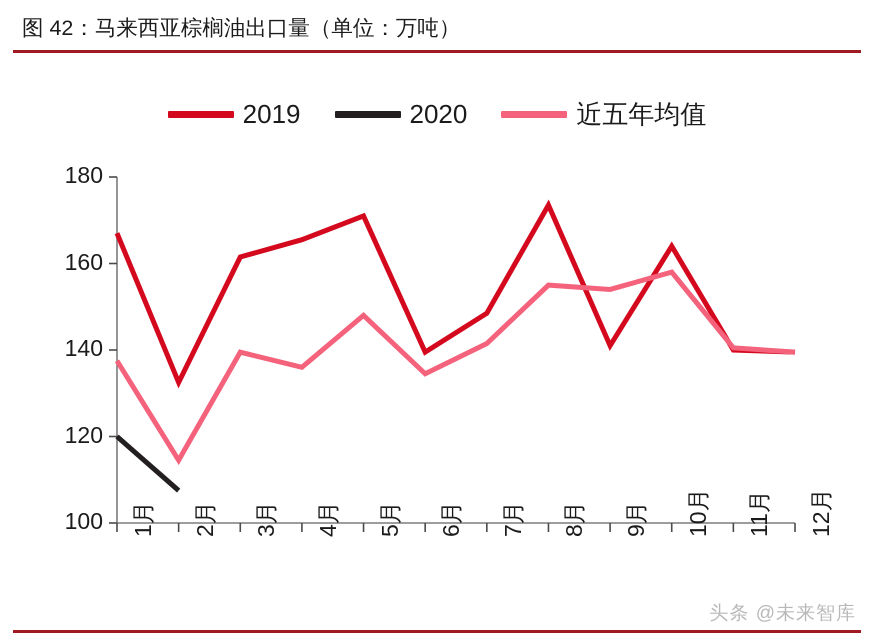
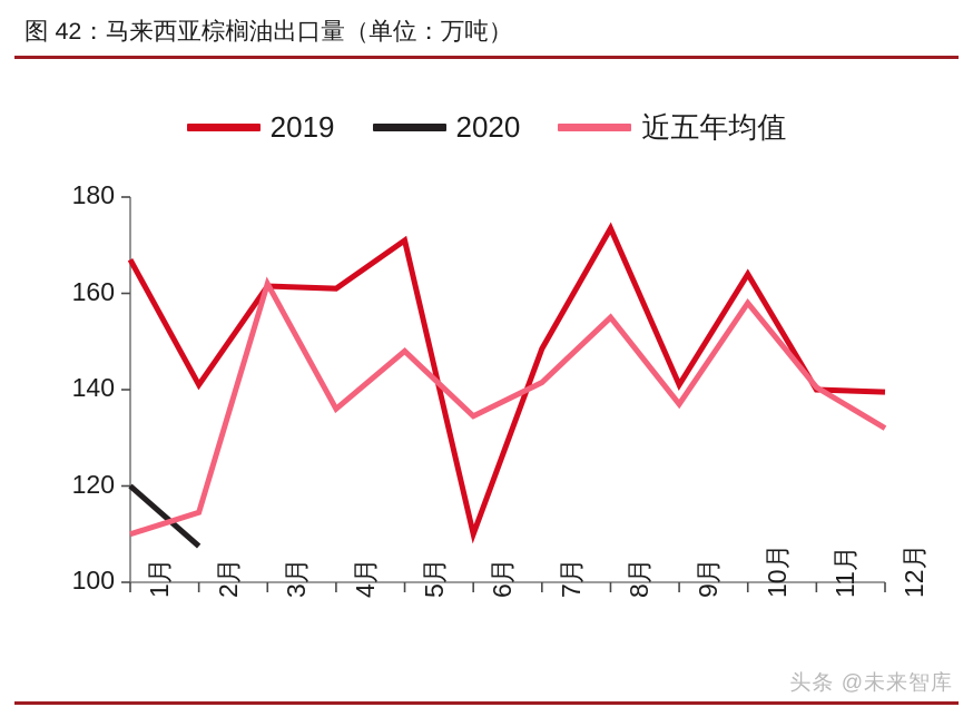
近五年均值/1月: 138 -> 110
2019/2月: 132 -> 141
近五年均值/3月: 140 -> 162
2019/4月: 166 -> 161
2019/6月: 140 -> 110
近五年均值/9月: 154 -> 137
近五年均值/12月: 140 -> 132
